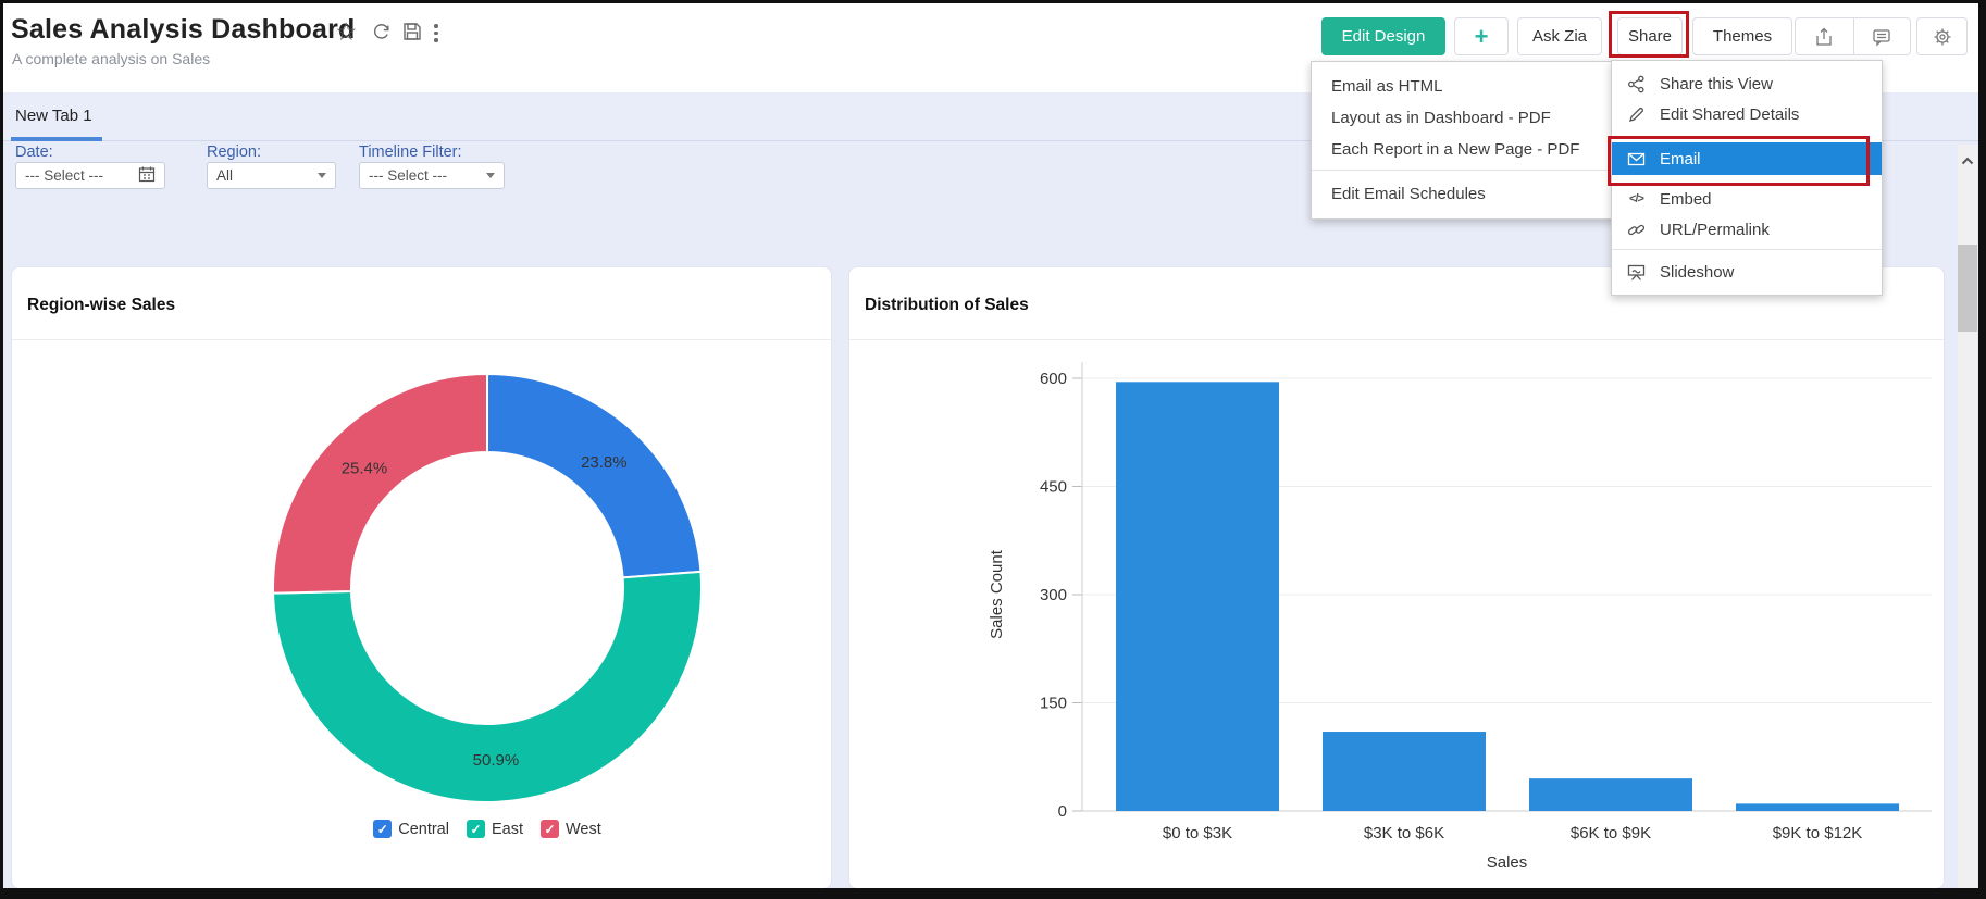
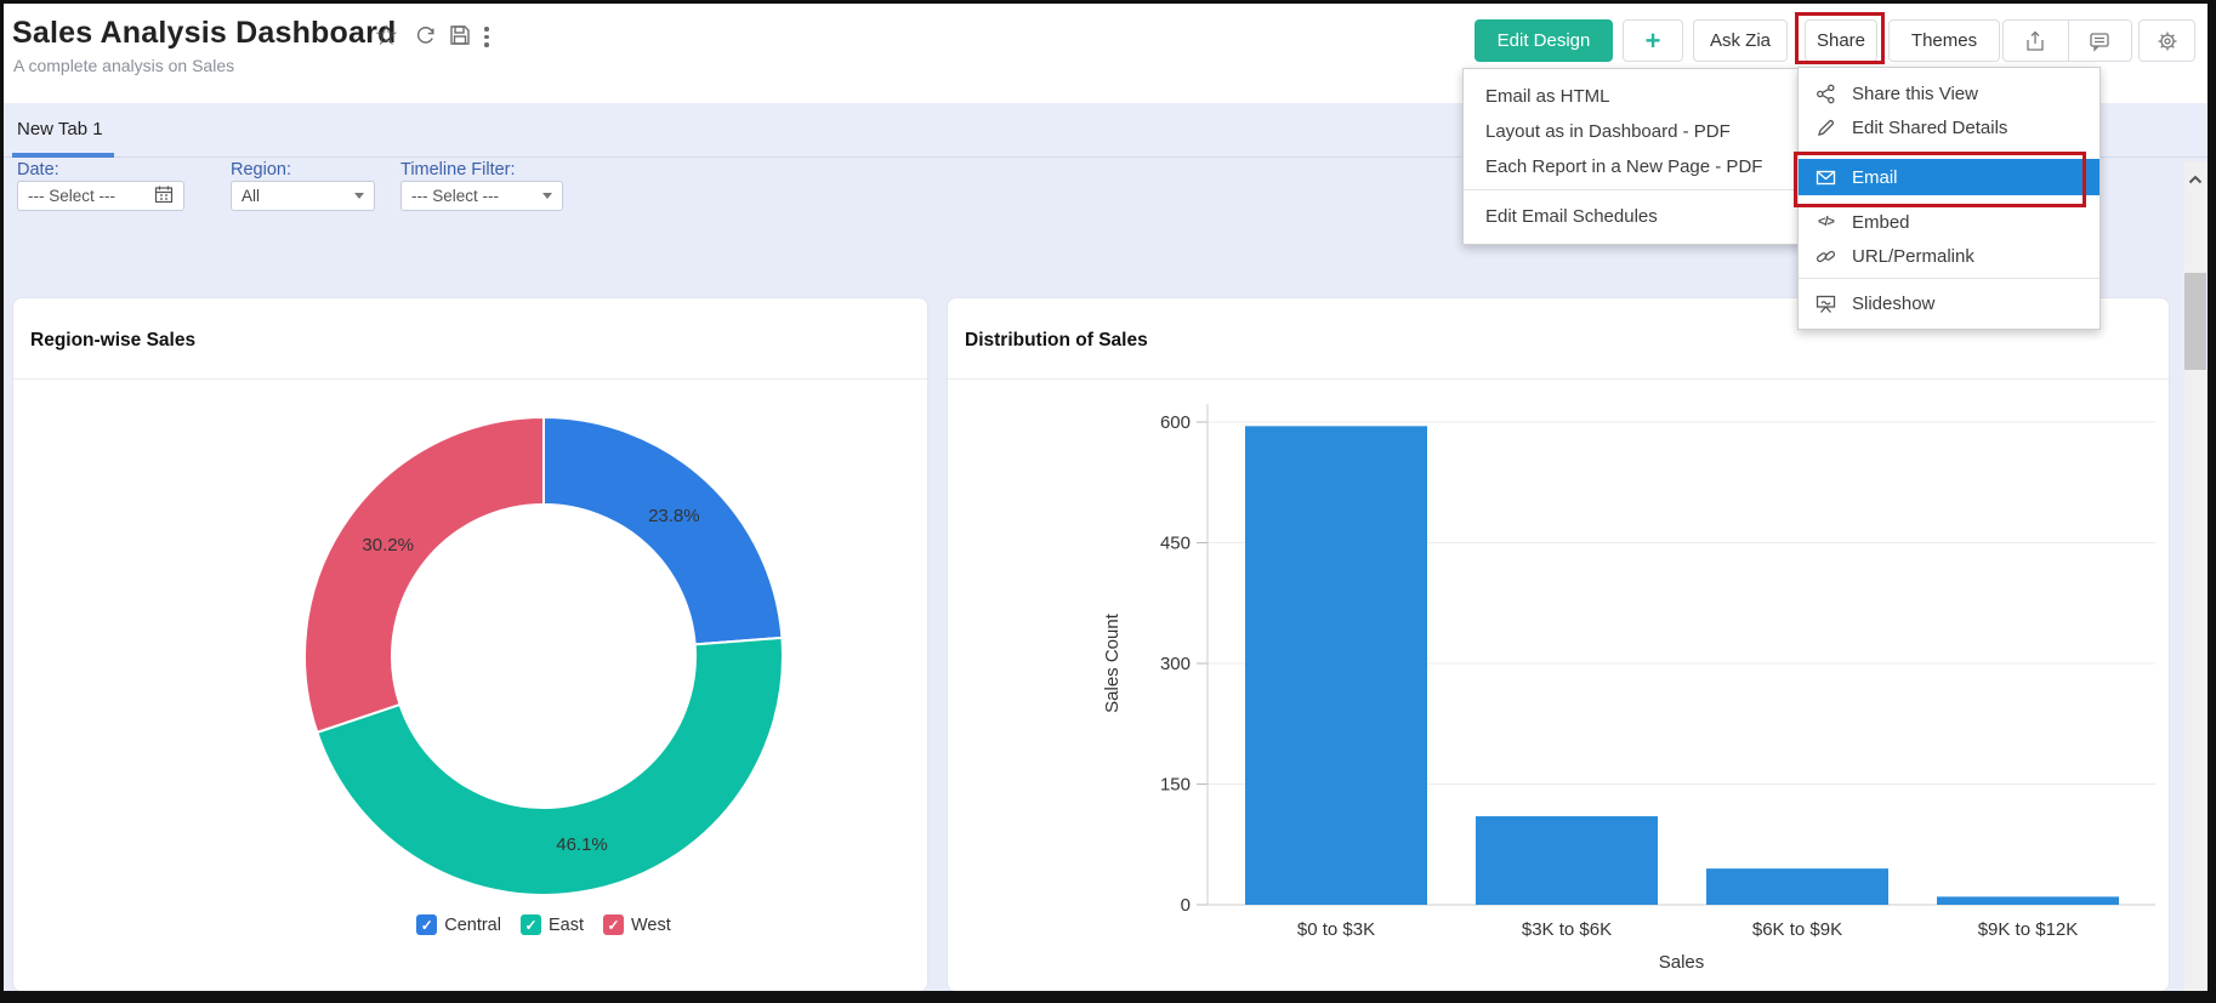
Region-wise Sales/East: 50.9% -> 46.1%
Region-wise Sales/West: 25.4% -> 30.2%
